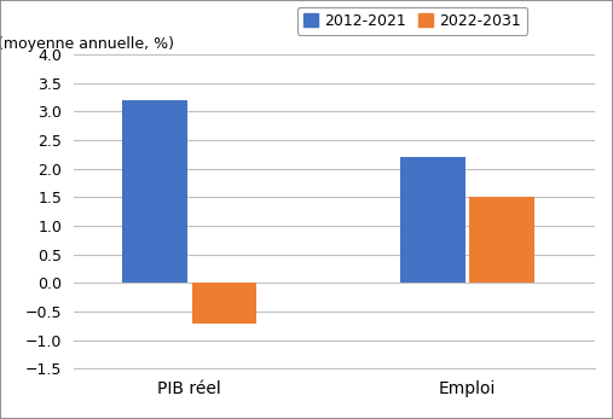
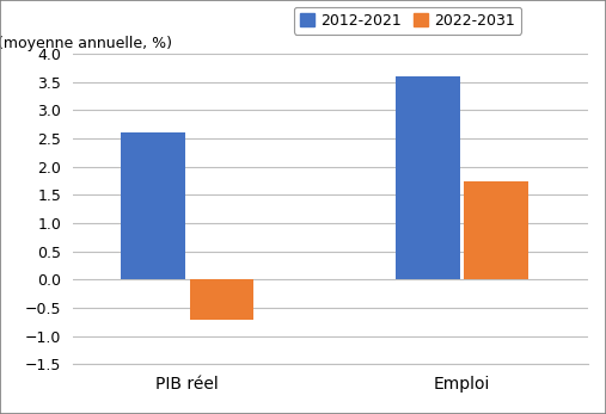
2012-2021/PIB réel: 3.2 -> 2.6
2012-2021/Emploi: 2.2 -> 3.6
2022-2031/Emploi: 1.50 -> 1.75
